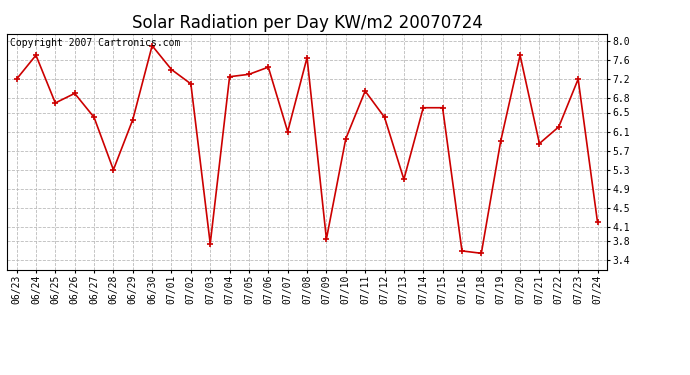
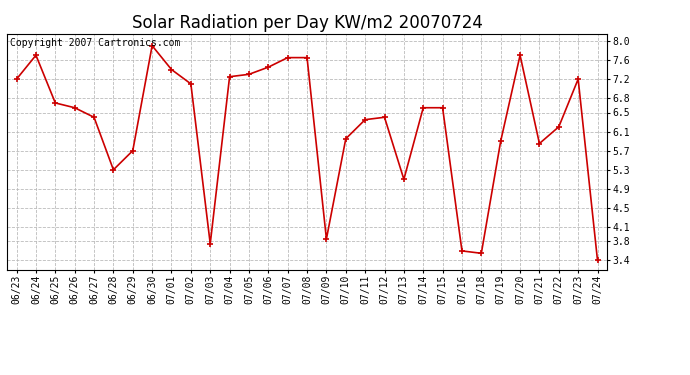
06/26: 6.90 -> 6.60
06/29: 6.35 -> 5.70
07/07: 6.10 -> 7.65
07/11: 6.95 -> 6.35
07/24: 4.20 -> 3.40
